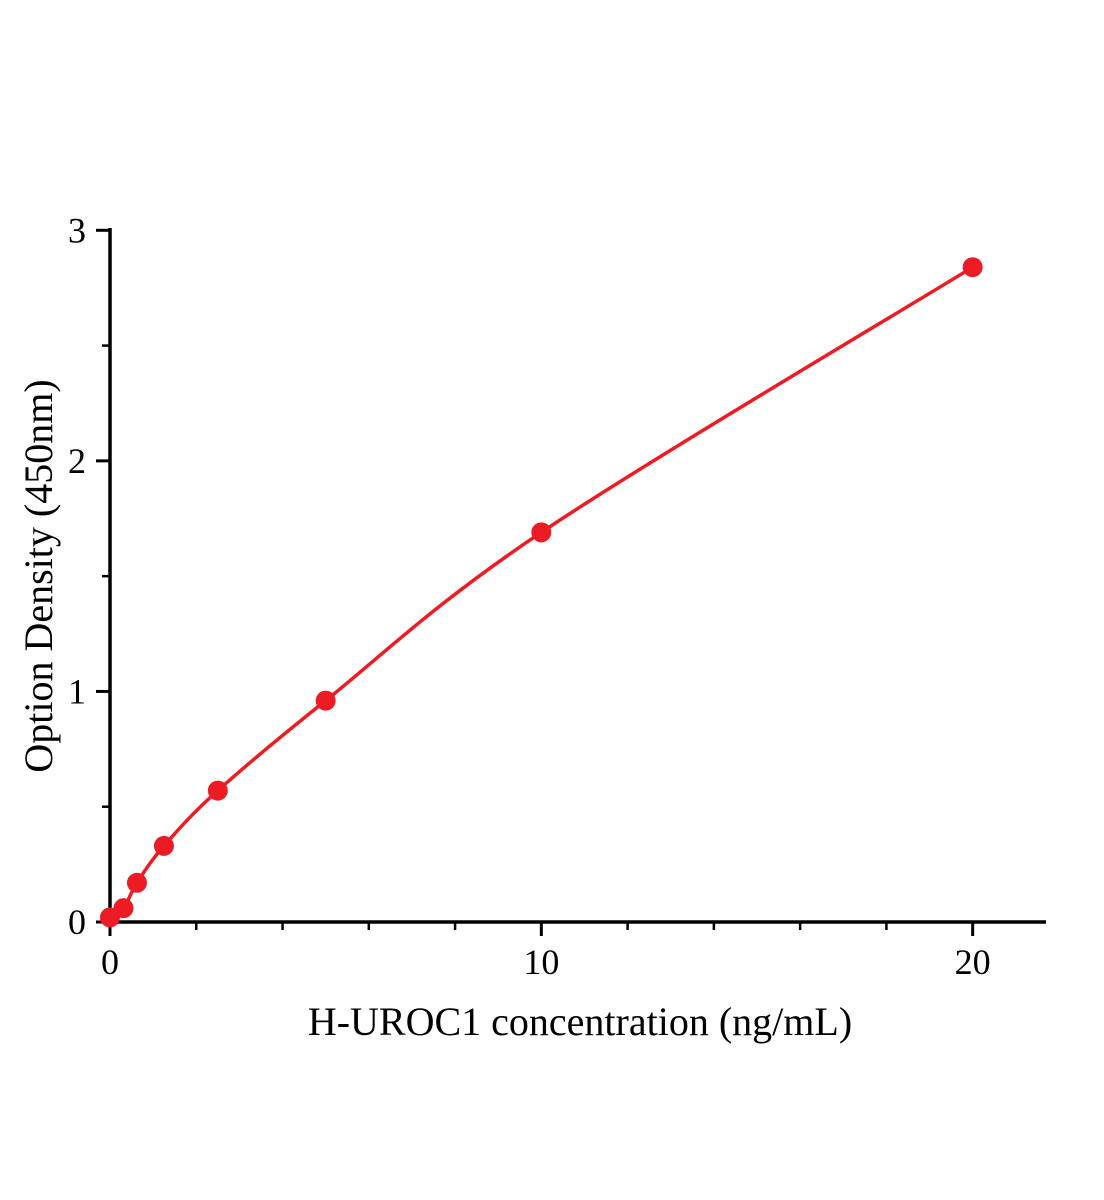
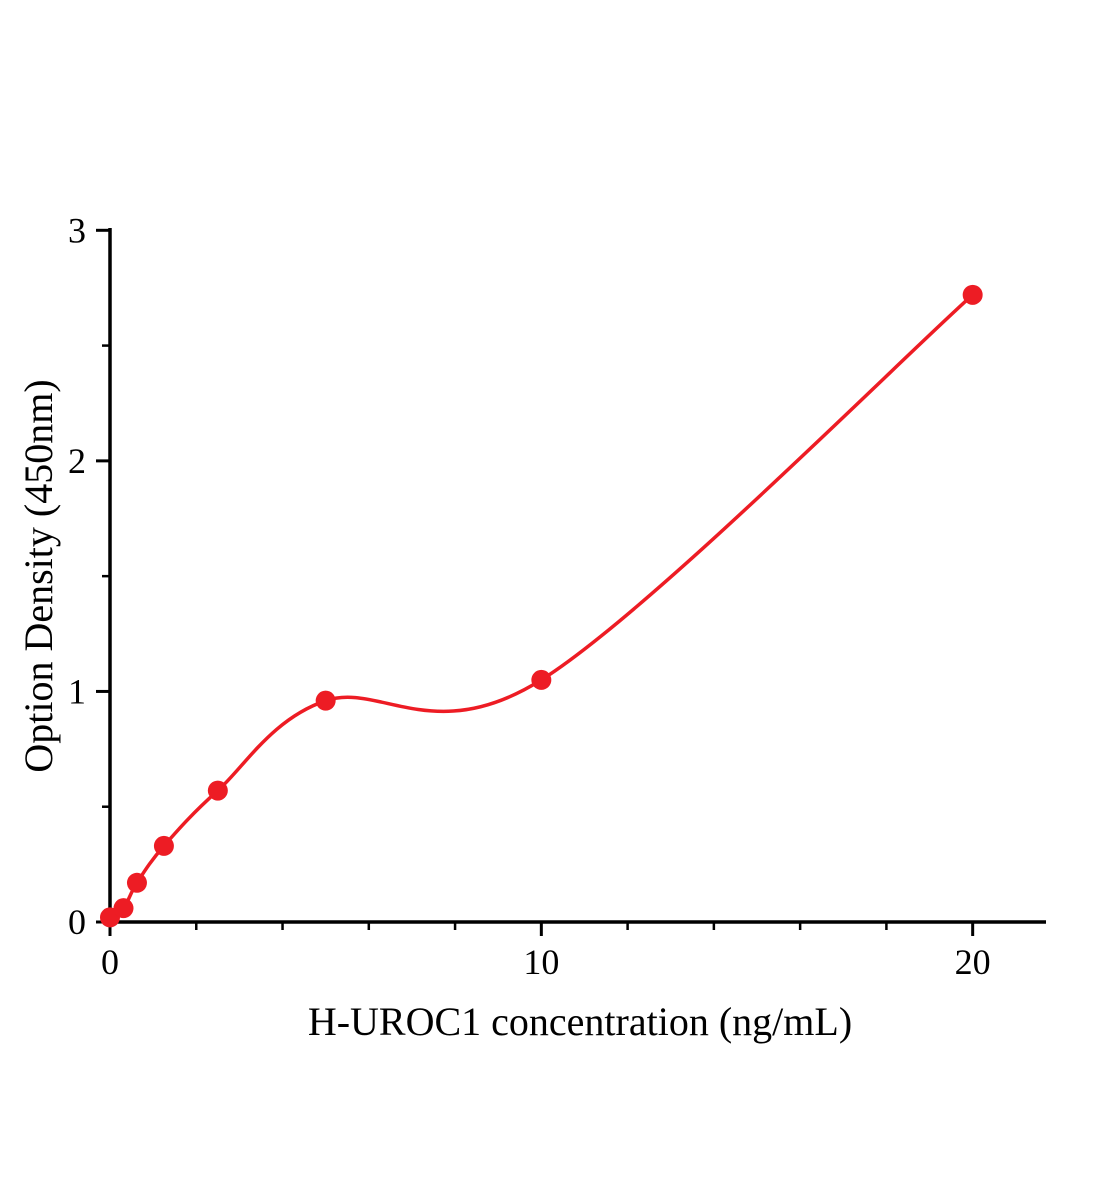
10: 1.69 -> 1.05
20: 2.84 -> 2.72
